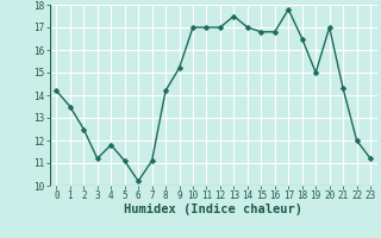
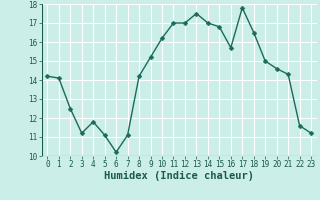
1: 13.5 -> 14.1
10: 17.0 -> 16.2
16: 16.8 -> 15.7
20: 17.0 -> 14.6
22: 12.0 -> 11.6
